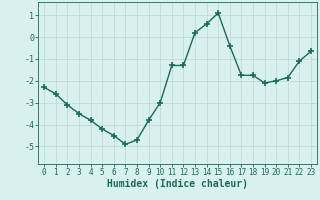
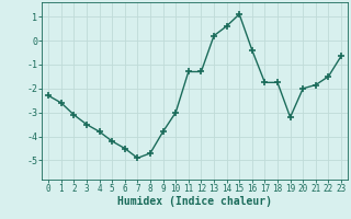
19: -2.10 -> -3.20
22: -1.10 -> -1.50
